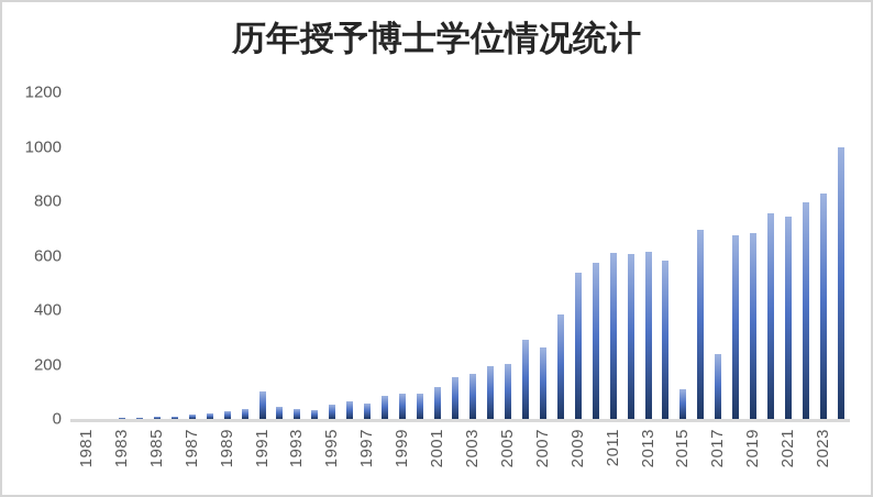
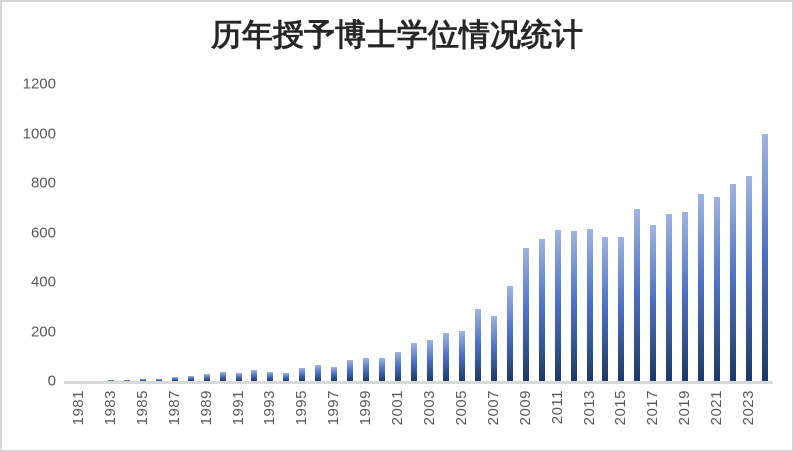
1991: 100 -> 30
2015: 110 -> 580
2017: 240 -> 630
